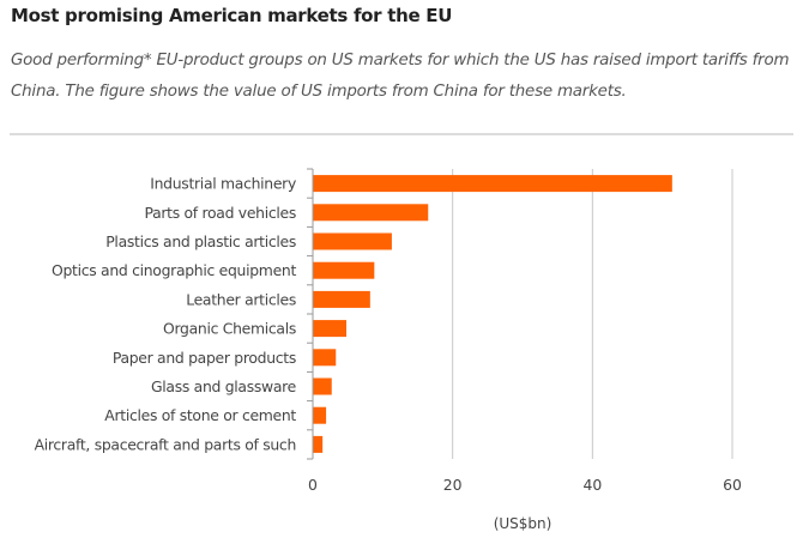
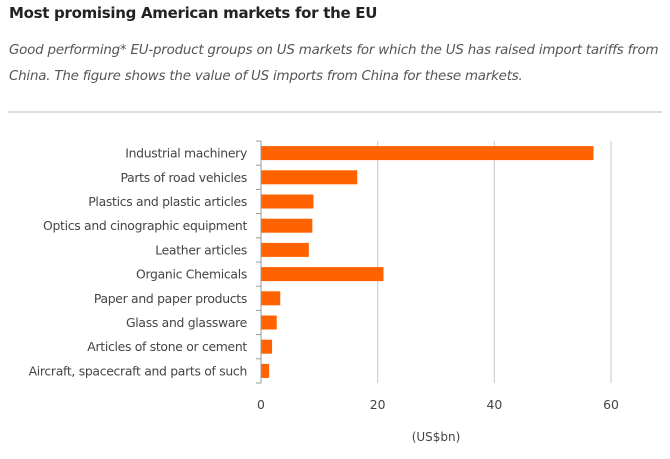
Industrial machinery: 51 -> 57
Plastics and plastic articles: 11 -> 9
Organic Chemicals: 5 -> 21
